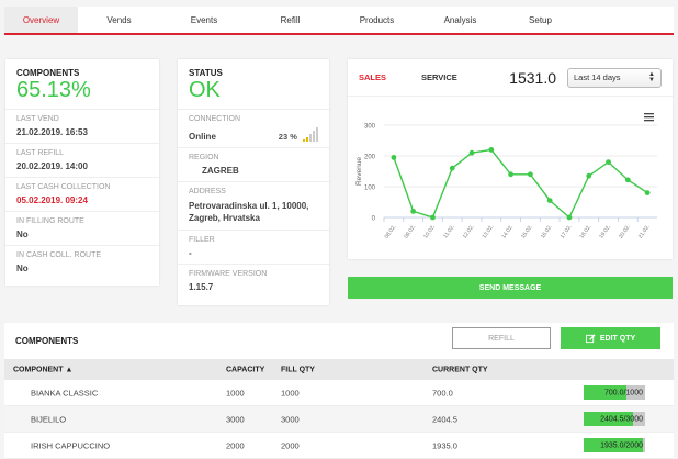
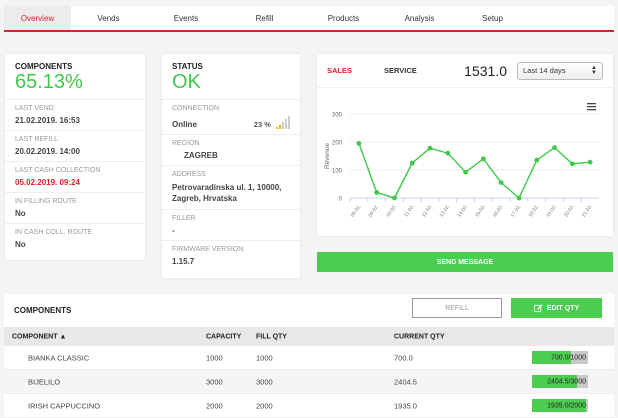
11.02.: 160 -> 120
12.02.: 210 -> 180
13.02.: 220 -> 160
14.02.: 140 -> 90
21.02.: 80 -> 130
